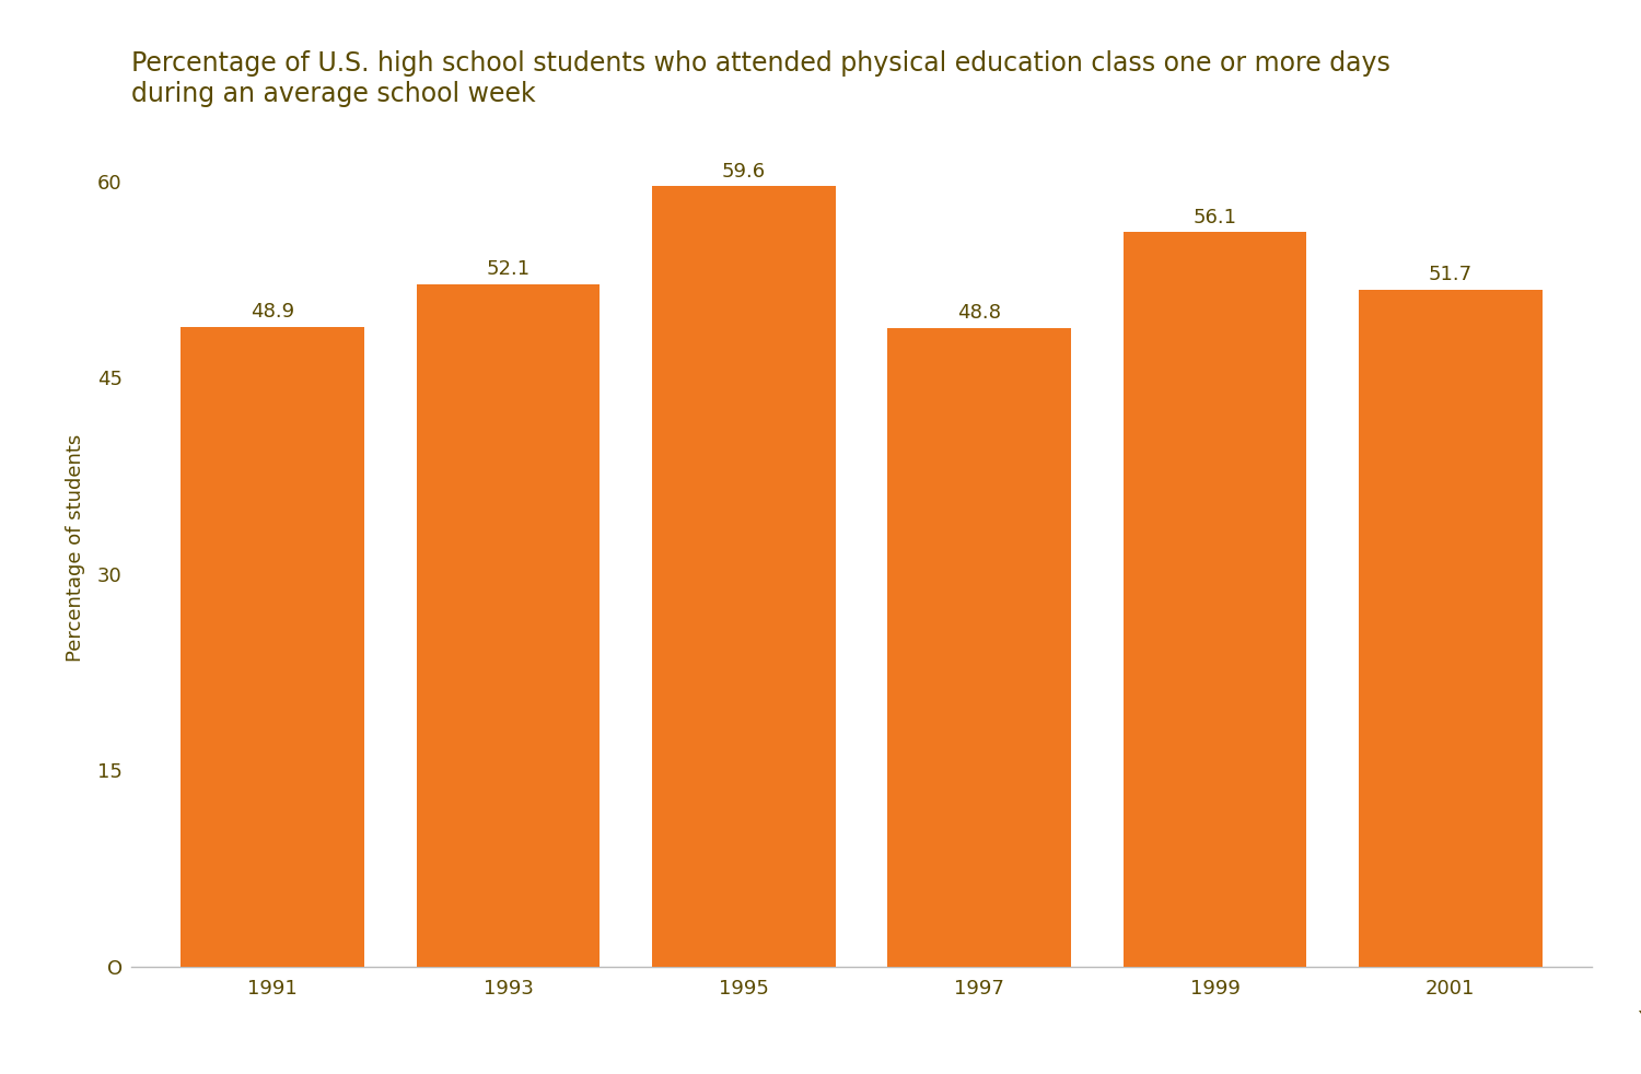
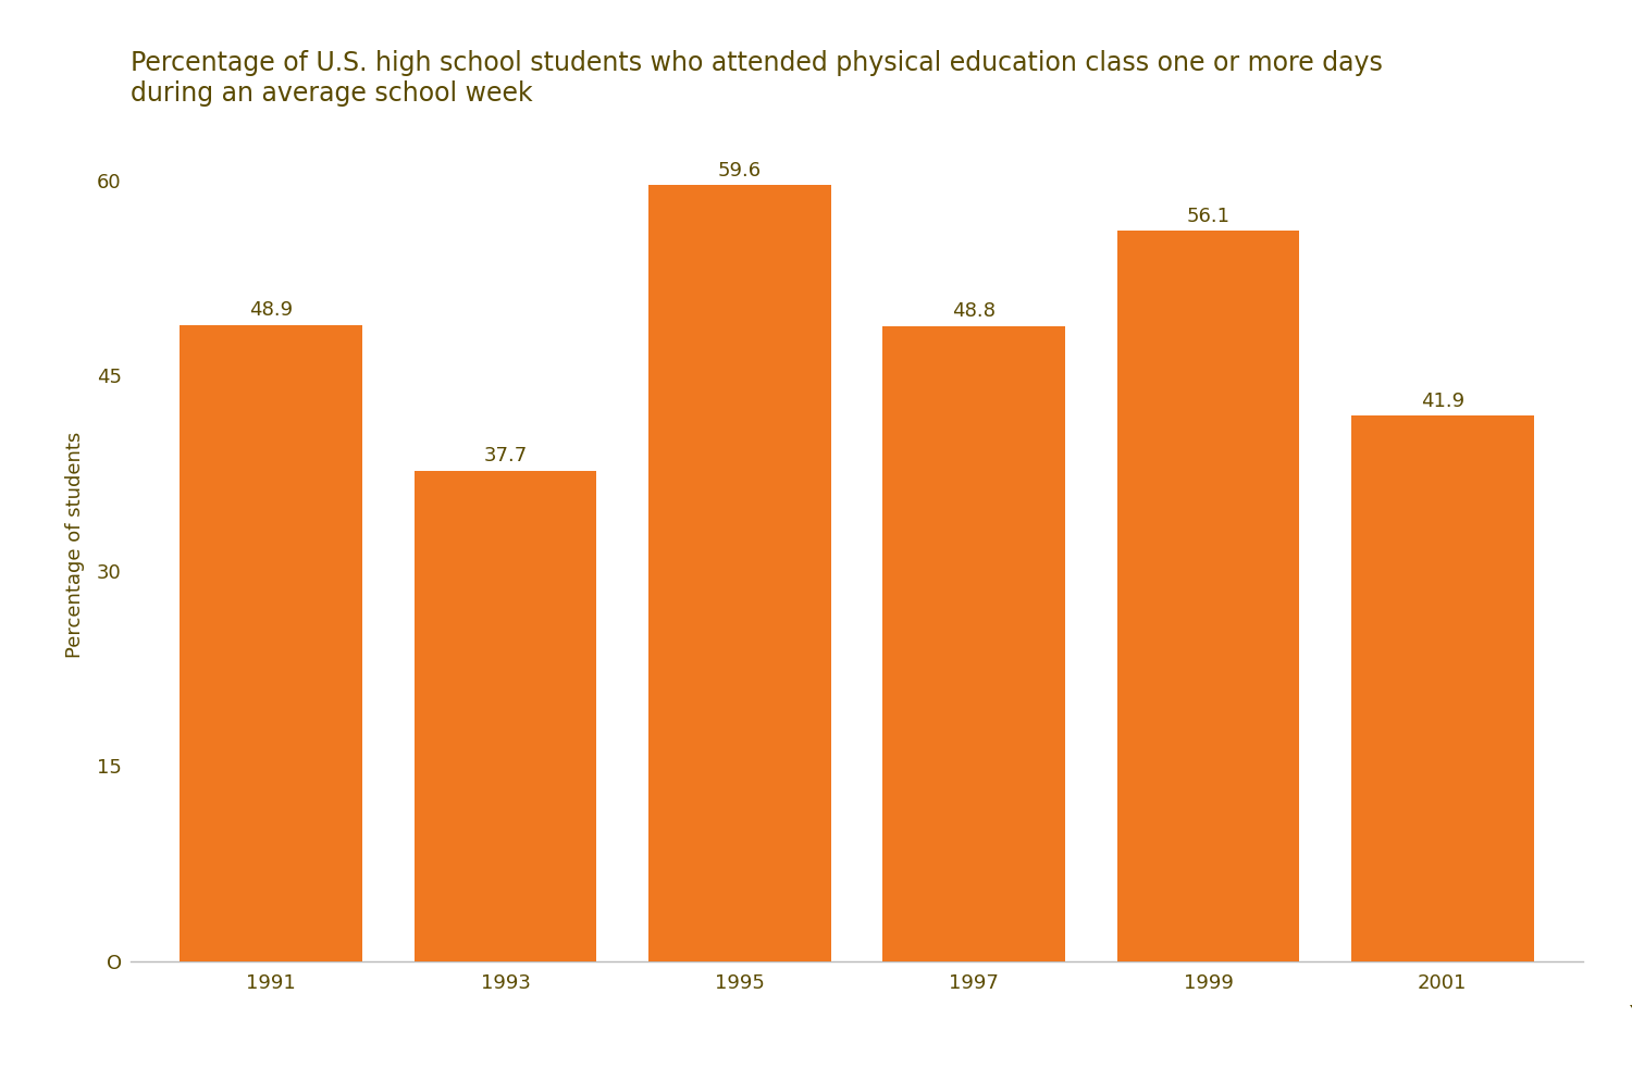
1993: 52.1 -> 37.7
2001: 51.7 -> 41.9
